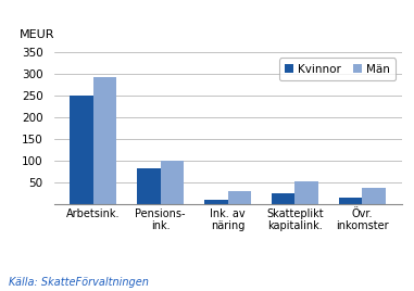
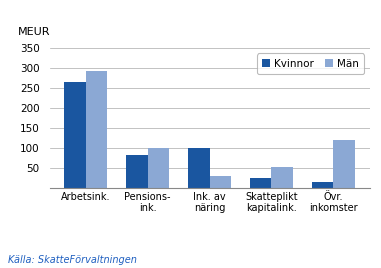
Kvinnor/Arbetsink.: 250 -> 265
Kvinnor/Ink. av näring: 9 -> 100
Män/Övr. inkomster: 37 -> 120
